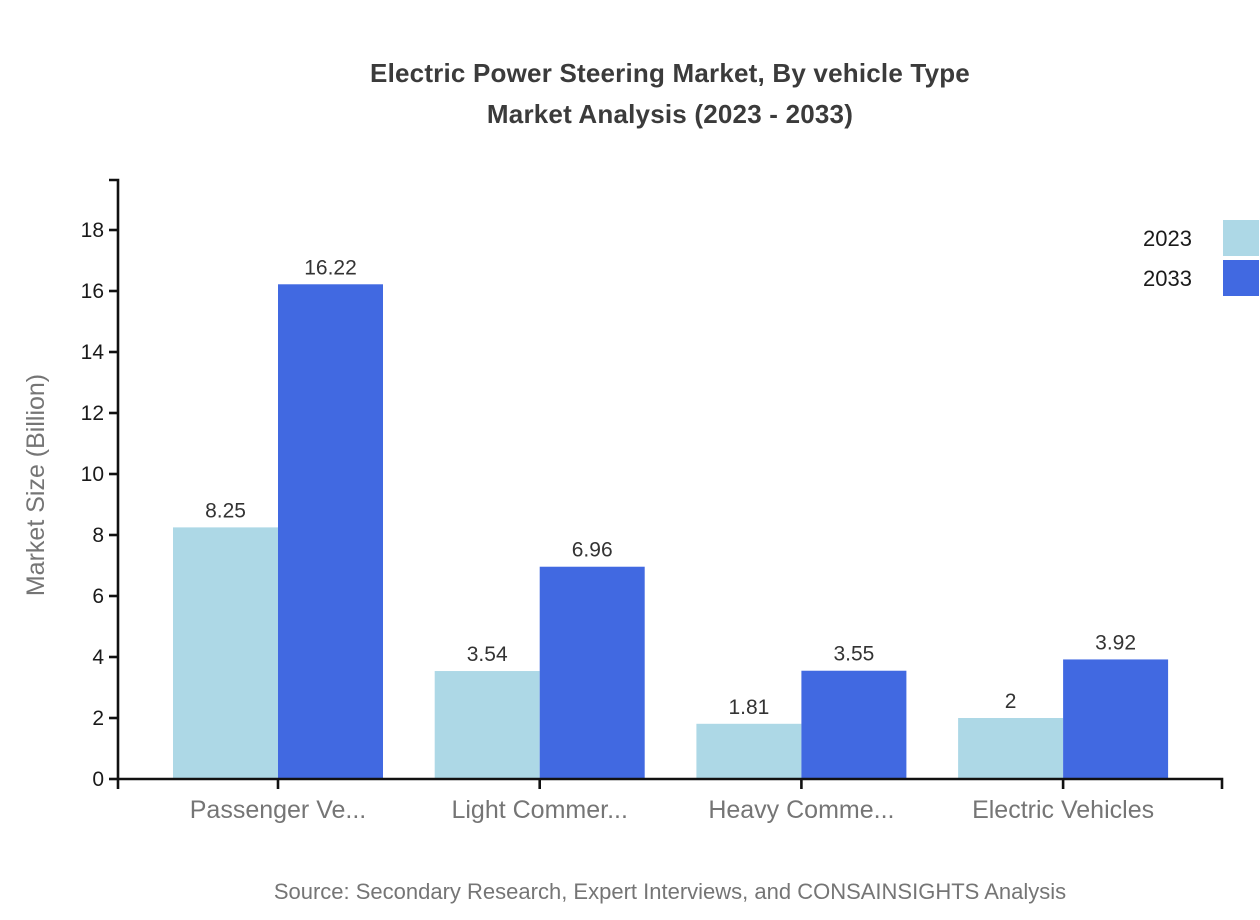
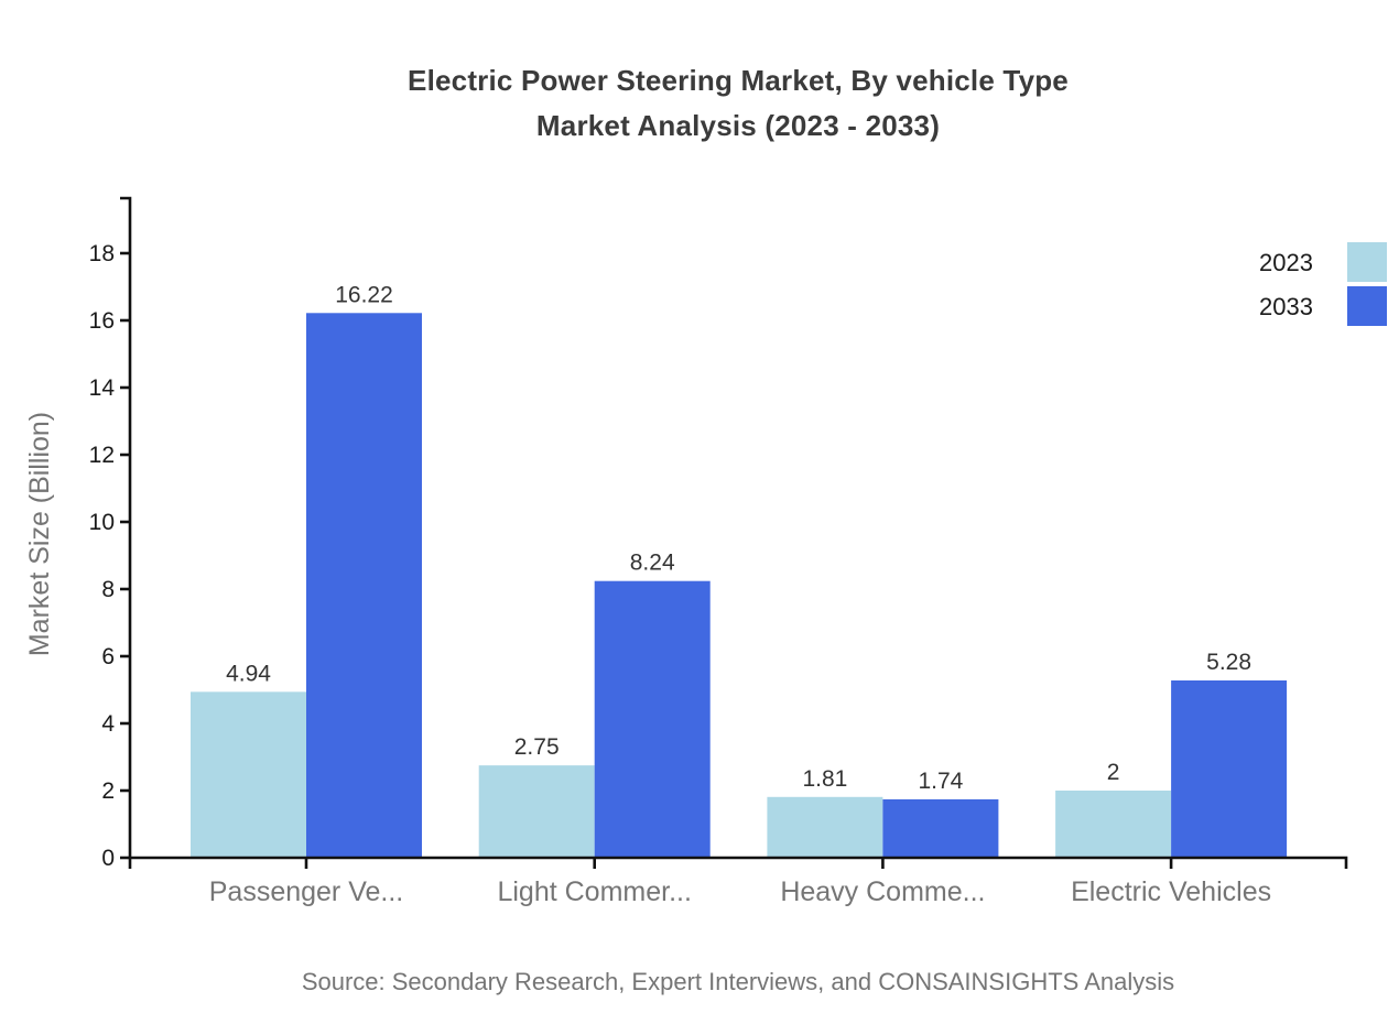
2023/Passenger Ve...: 8.25 -> 4.94
2023/Light Commer...: 3.54 -> 2.75
2033/Light Commer...: 6.96 -> 8.24
2033/Heavy Comme...: 3.55 -> 1.74
2033/Electric Vehicles: 3.92 -> 5.28
